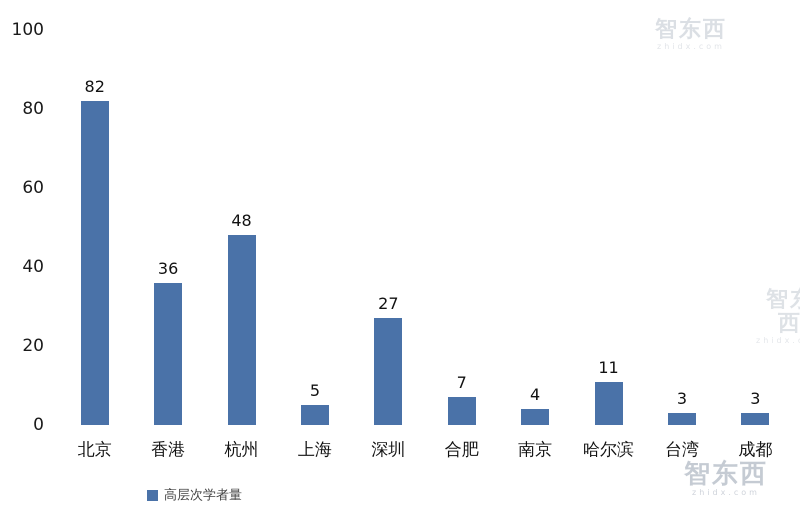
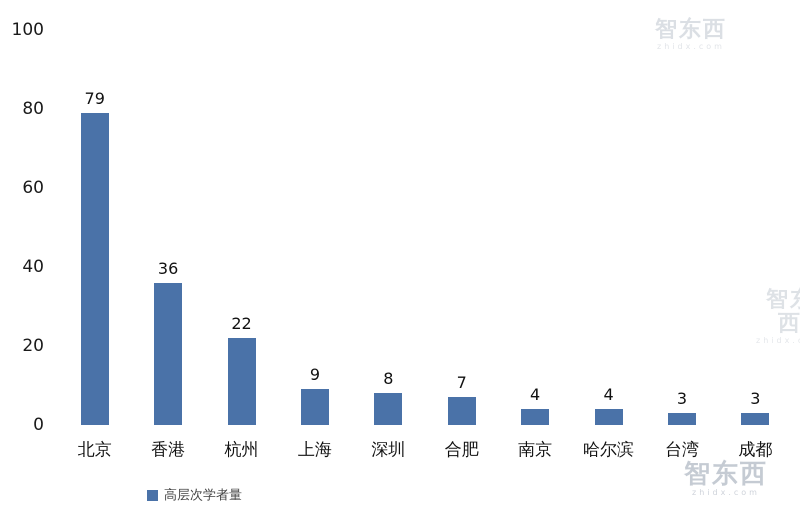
北京: 82 -> 79
杭州: 48 -> 22
上海: 5 -> 9
深圳: 27 -> 8
哈尔滨: 11 -> 4
